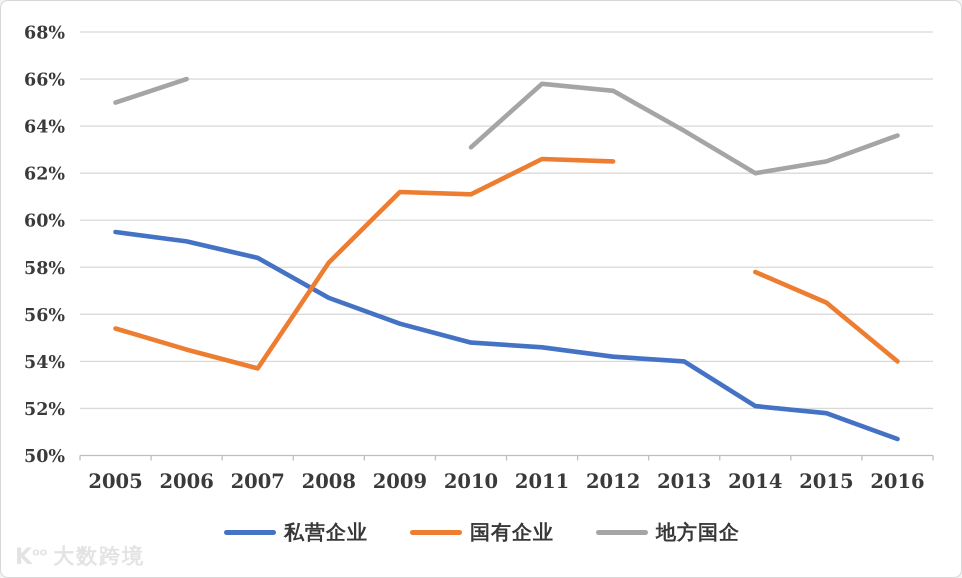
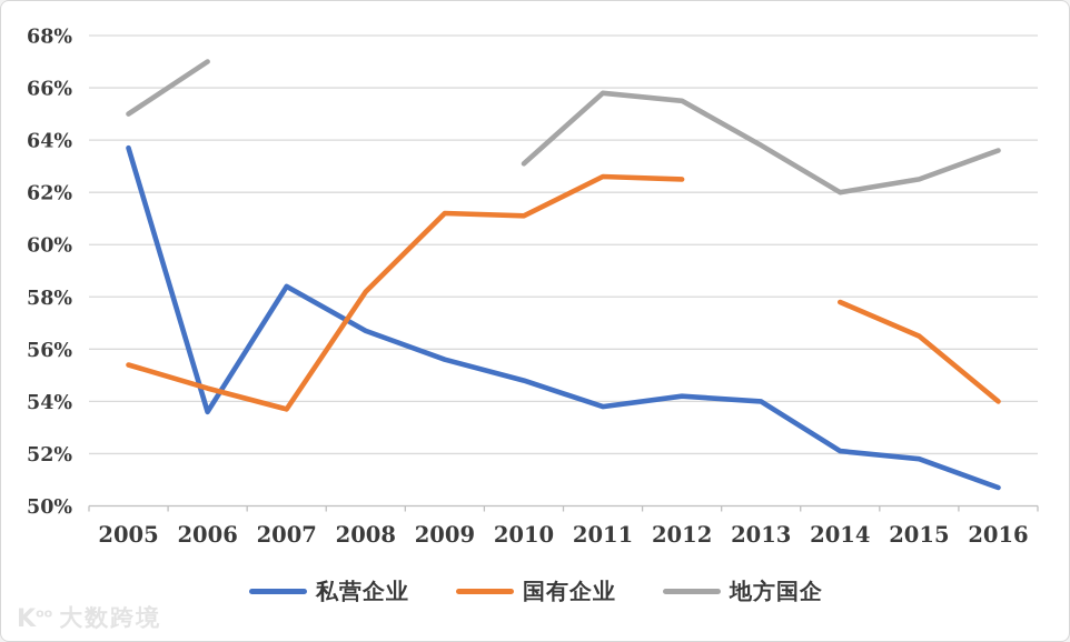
私营企业/2005: 59.5% -> 63.7%
私营企业/2006: 59.1% -> 53.6%
地方国企/2006: 66.0% -> 67.0%
私营企业/2011: 54.6% -> 53.8%
